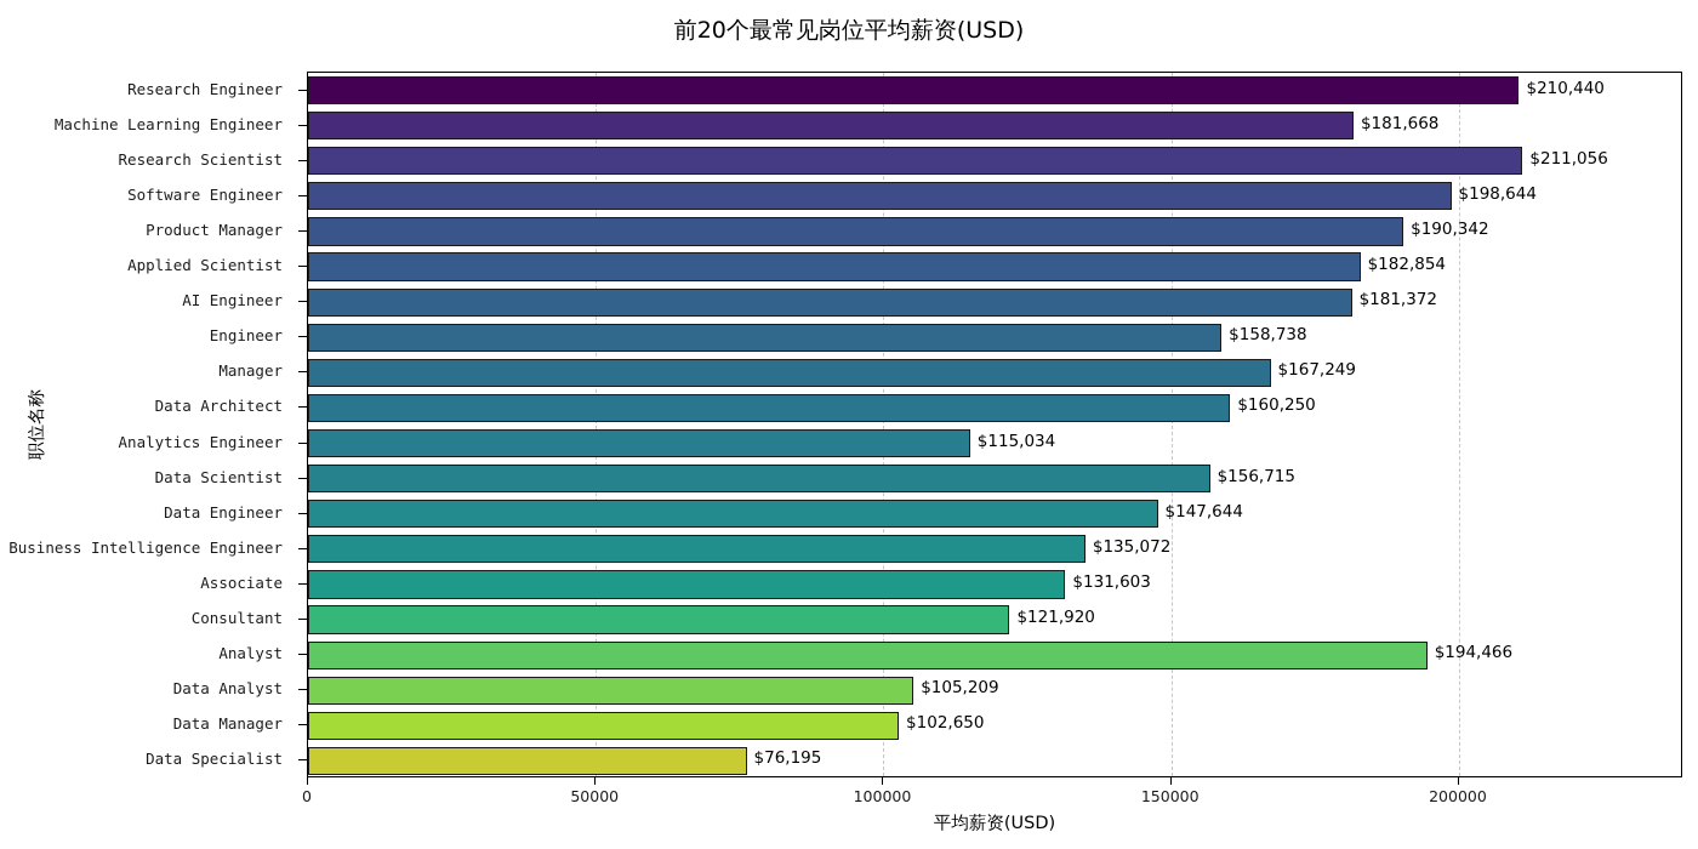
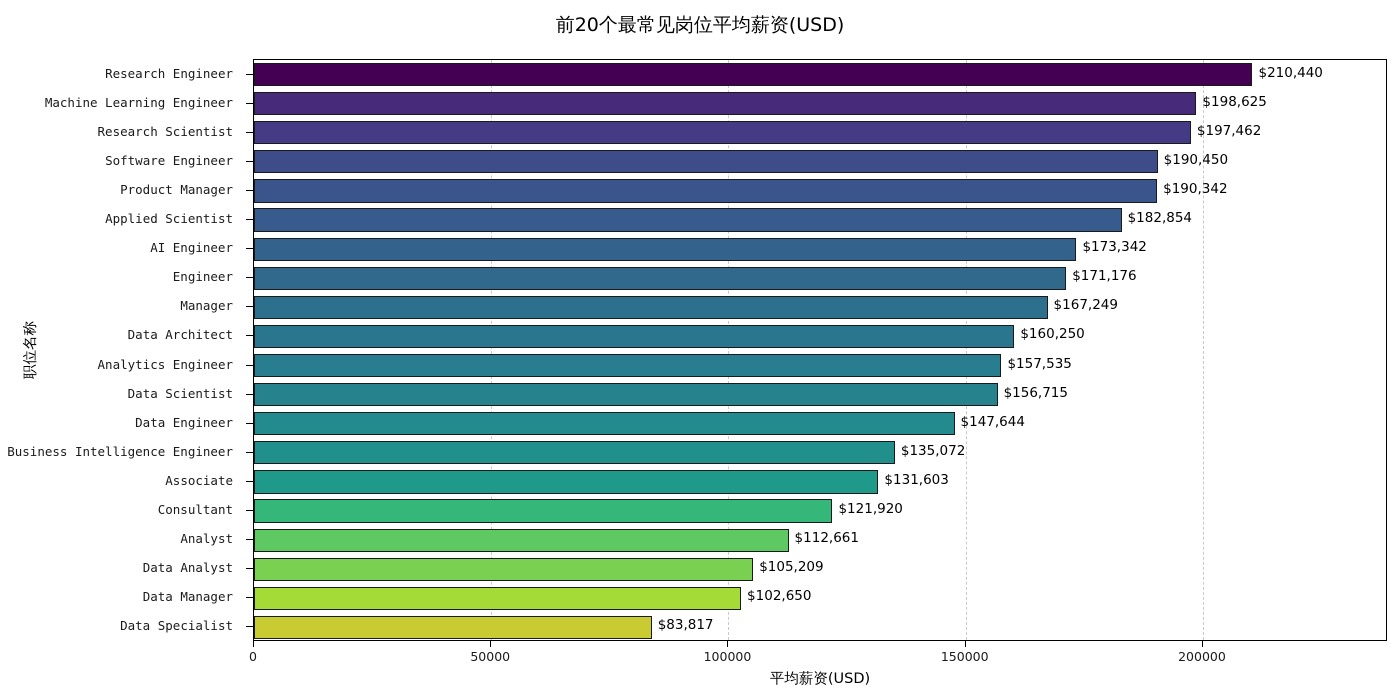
Machine Learning Engineer: $181,668 -> $198,625
Research Scientist: $211,056 -> $197,462
Software Engineer: $198,644 -> $190,450
AI Engineer: $181,372 -> $173,342
Engineer: $158,738 -> $171,176
Analytics Engineer: $115,034 -> $157,535
Analyst: $194,466 -> $112,661
Data Specialist: $76,195 -> $83,817
